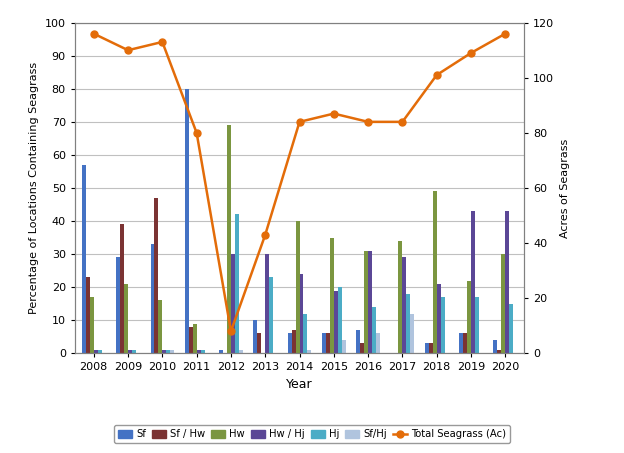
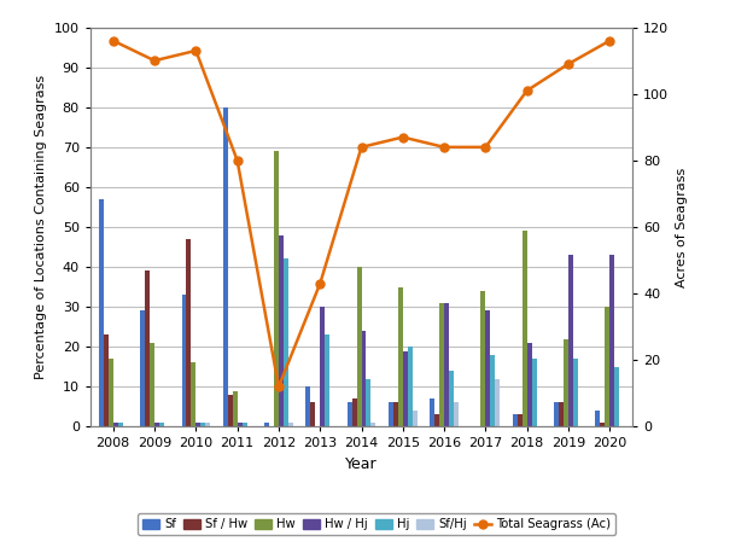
Total Seagrass (Ac)/2012: 8 -> 12
Hw / Hj/2012: 30 -> 48
